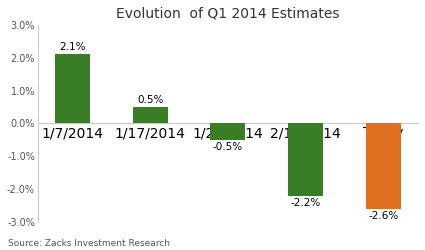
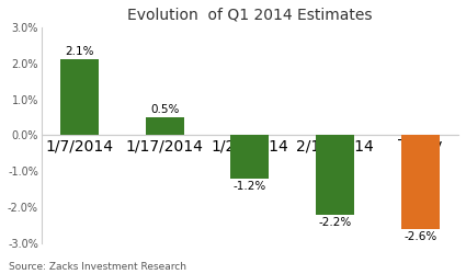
1/27/2014: -0.5% -> -1.2%
